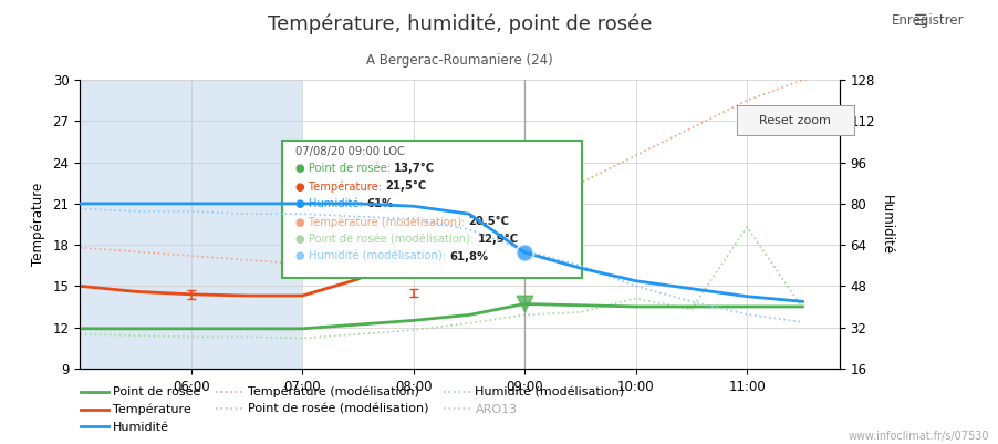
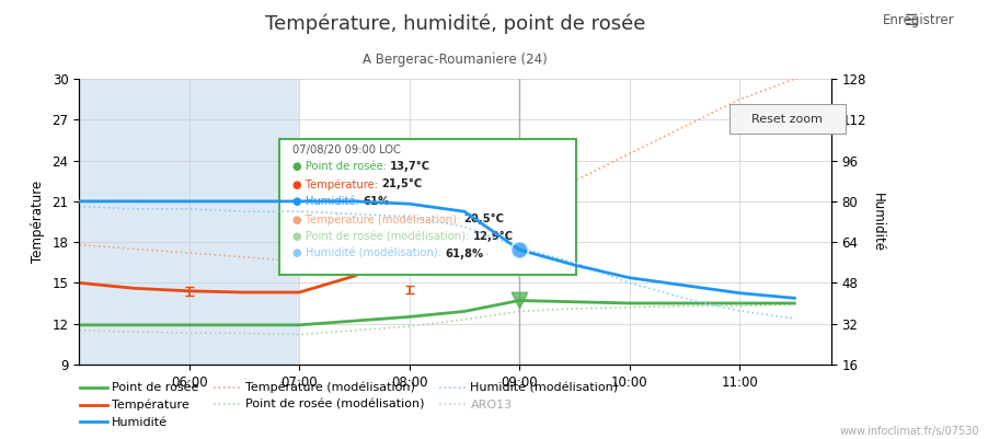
Point de rosée (modélisation)/10:00: 14.1 -> 13.2
Point de rosée (modélisation)/11:00: 19.3 -> 13.3
